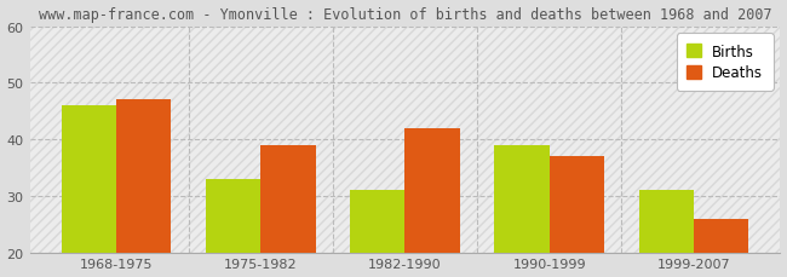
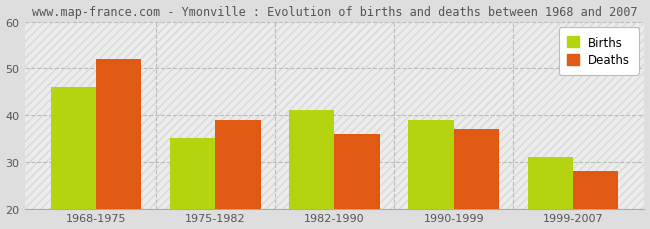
Deaths/1968-1975: 47 -> 52
Births/1975-1982: 33 -> 35
Births/1982-1990: 31 -> 41
Deaths/1982-1990: 42 -> 36
Deaths/1999-2007: 26 -> 28
